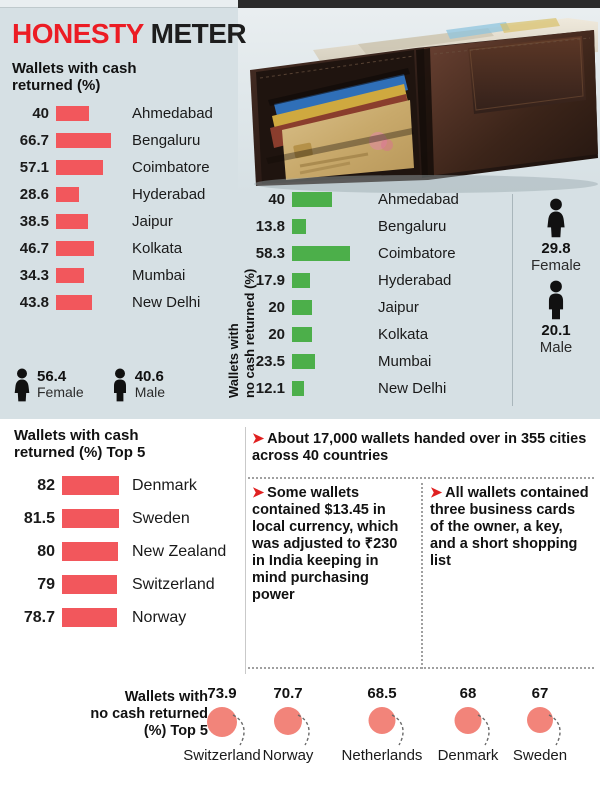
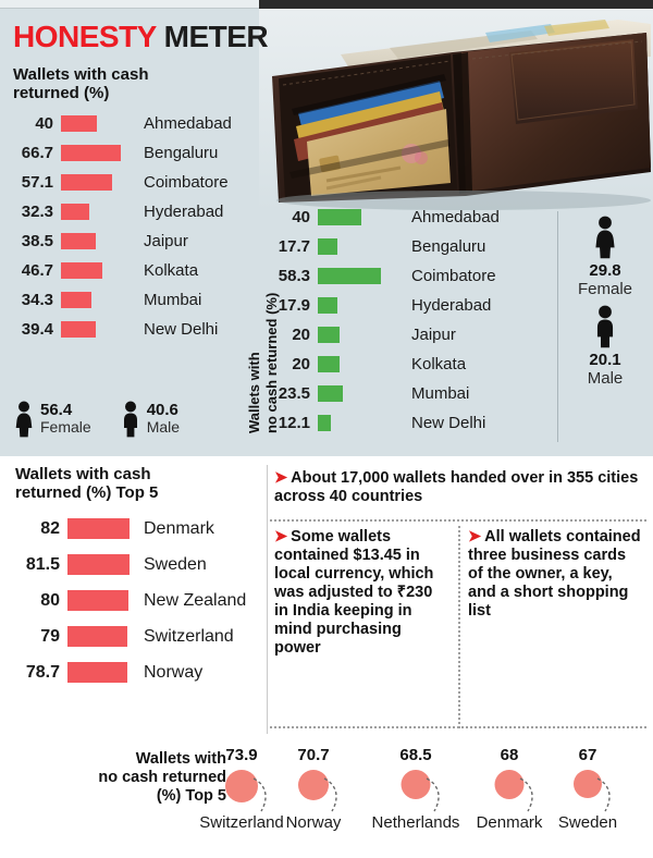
Wallets with cash returned (%)/Hyderabad: 28.6 -> 32.3
Wallets with cash returned (%)/New Delhi: 43.8 -> 39.4
Wallets with no cash returned (%)/Bengaluru: 13.8 -> 17.7
